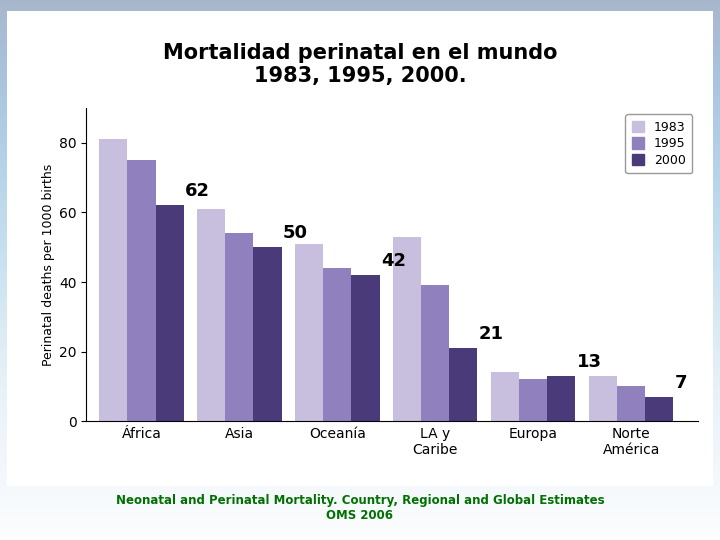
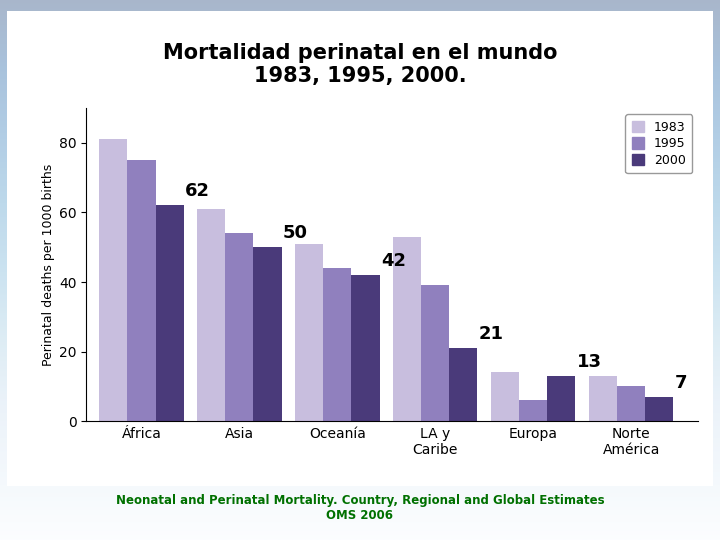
1995/Europa: 12 -> 6
